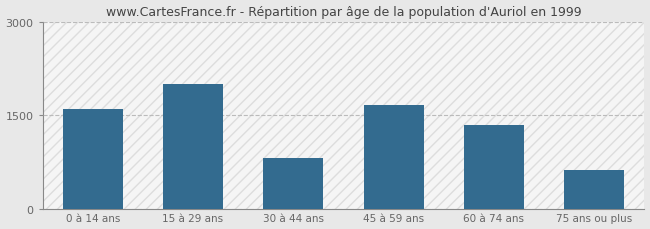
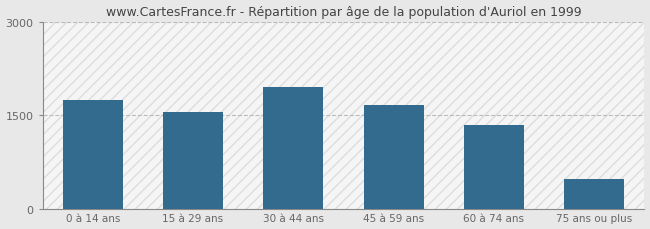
0 à 14 ans: 1600 -> 1750
15 à 29 ans: 2000 -> 1560
30 à 44 ans: 820 -> 1950
75 ans ou plus: 620 -> 480
